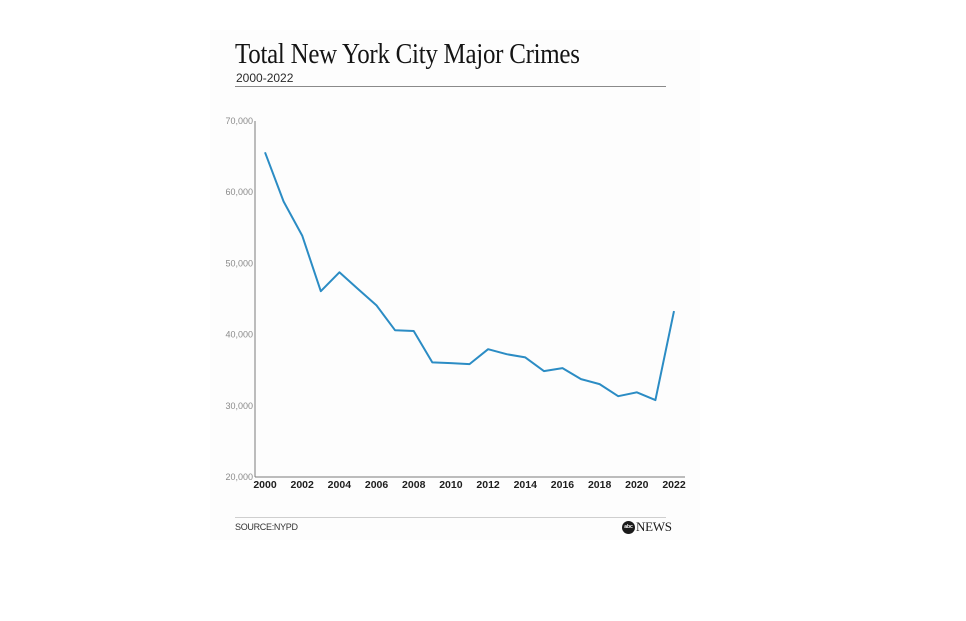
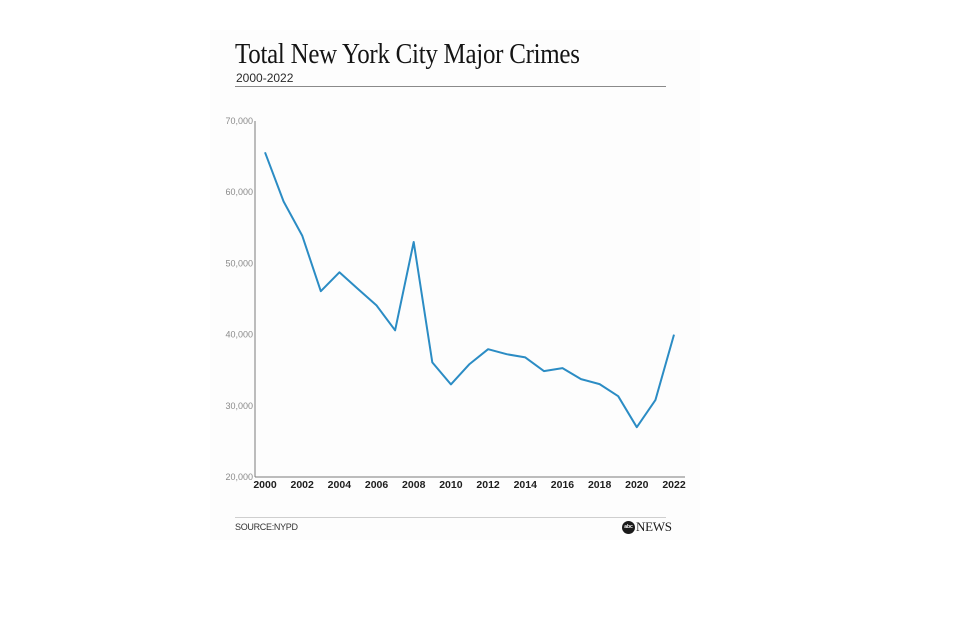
2008: 40000 -> 53000
2010: 36000 -> 33000
2020: 32000 -> 27000
2022: 43000 -> 40000
